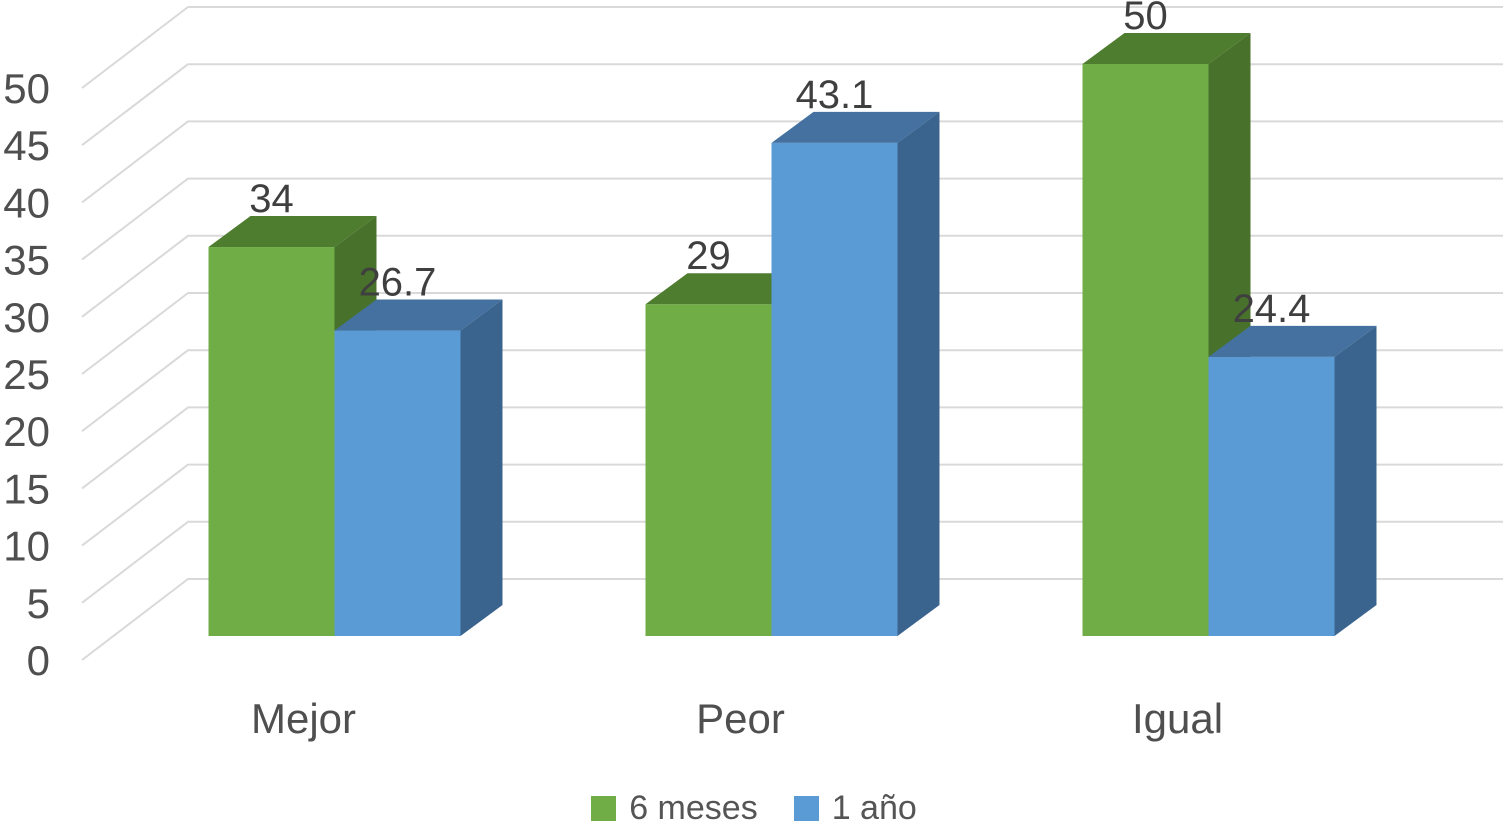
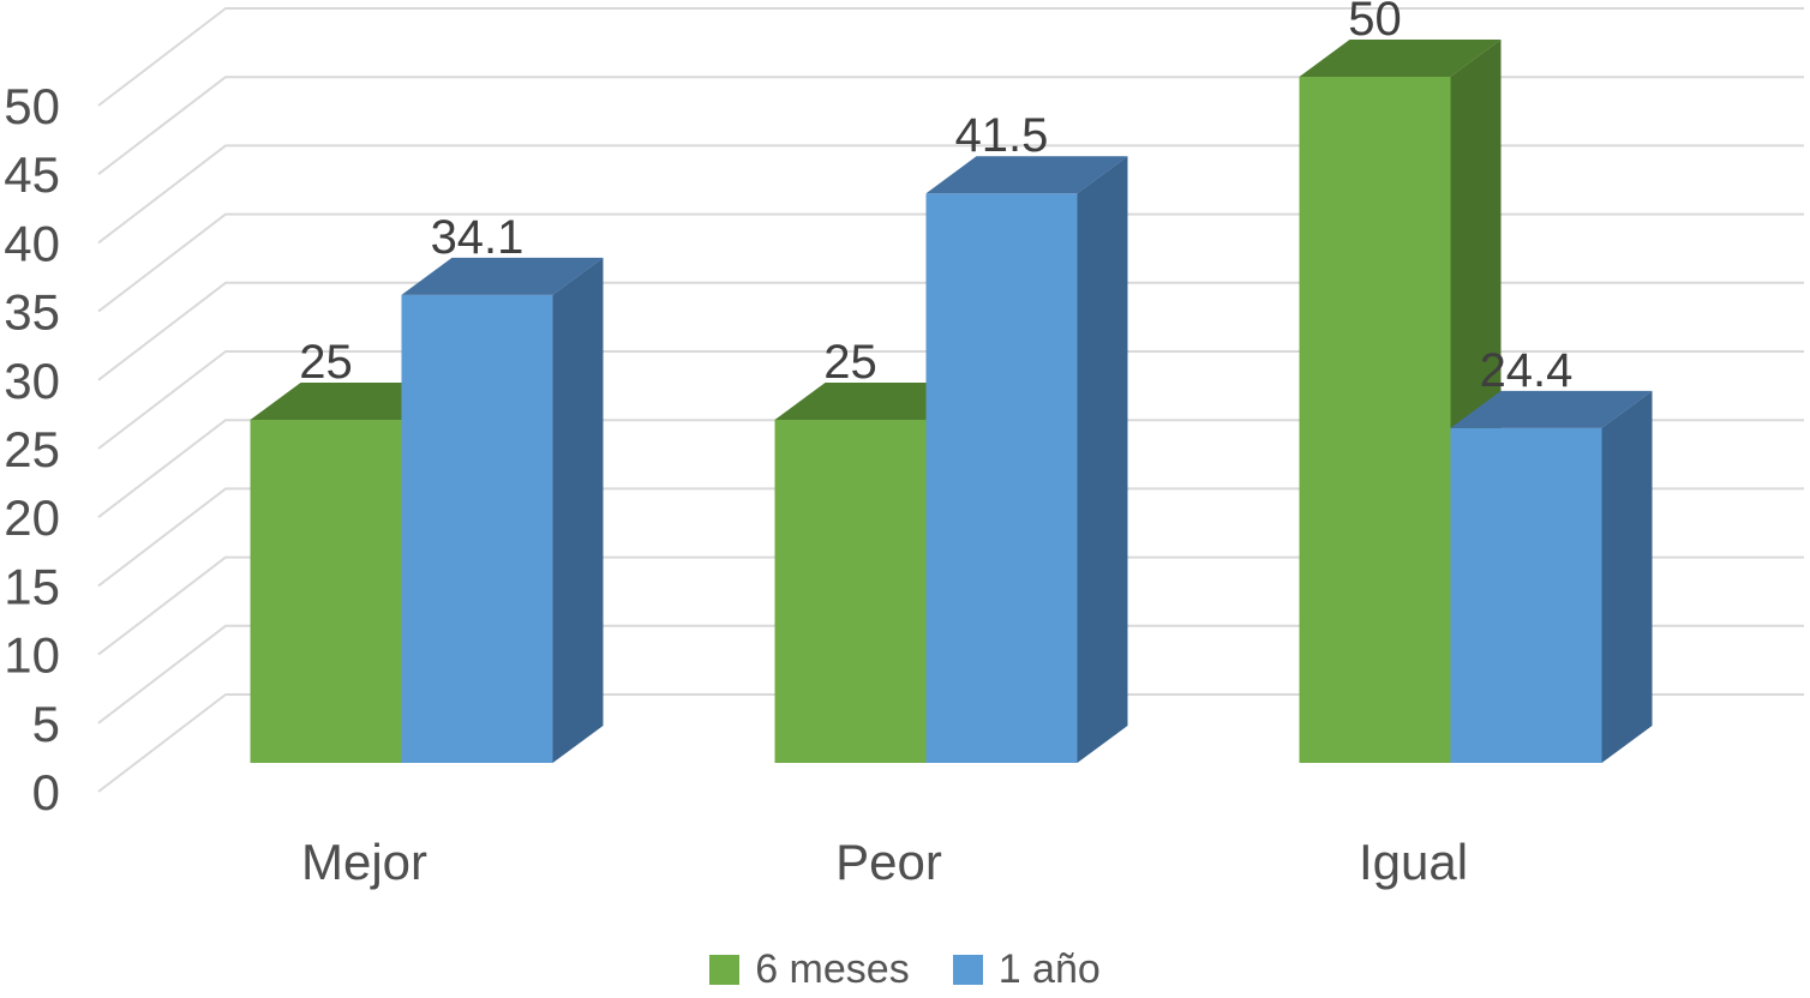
6 meses/Mejor: 34 -> 25
1 año/Mejor: 26.7 -> 34.1
6 meses/Peor: 29 -> 25
1 año/Peor: 43.1 -> 41.5
